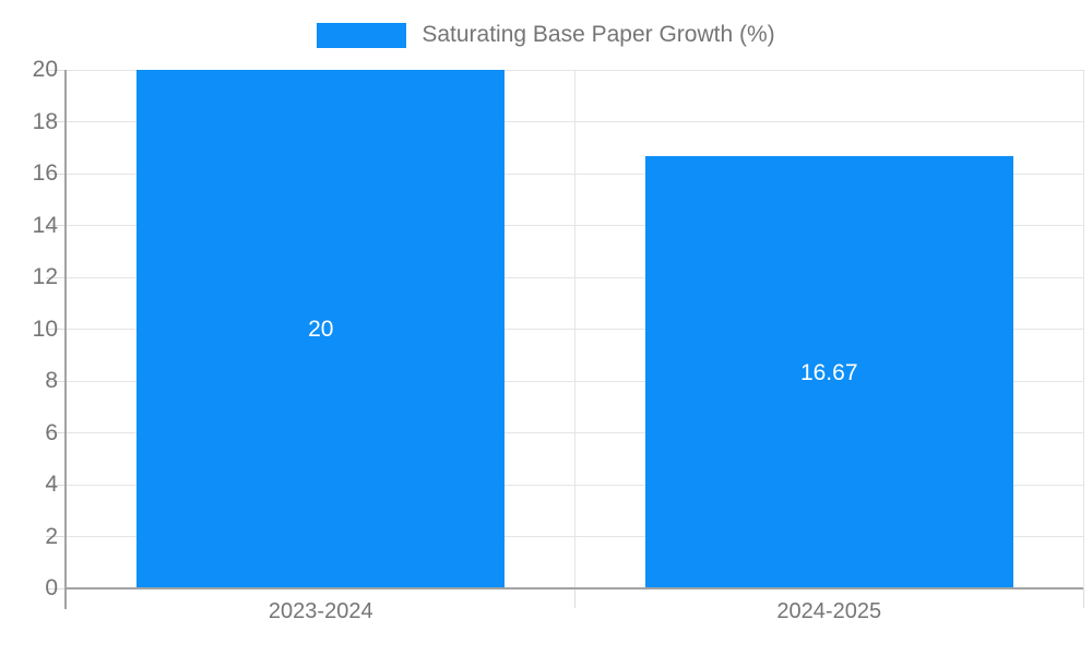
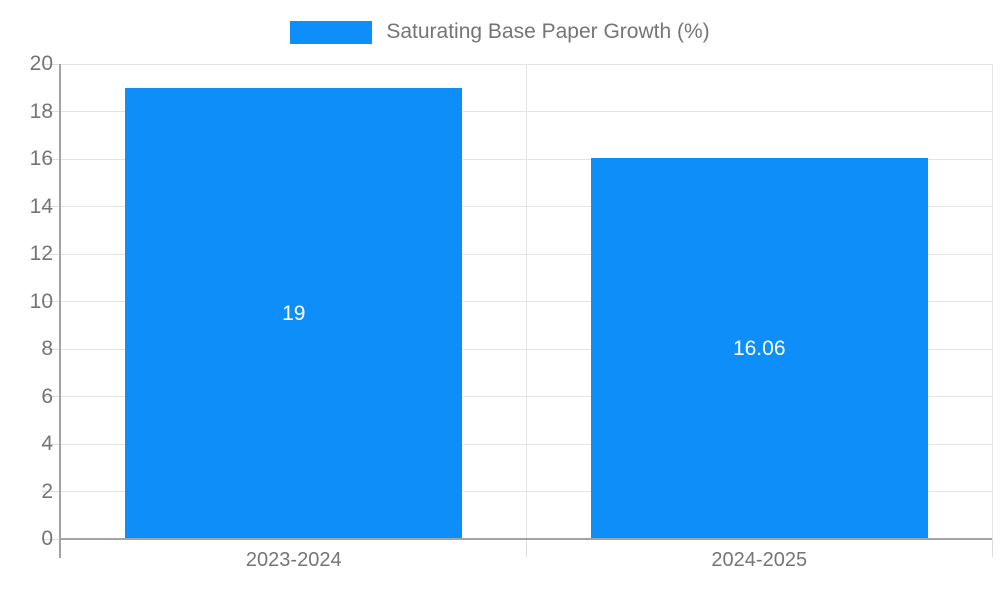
2023-2024: 20 -> 19
2024-2025: 16.67 -> 16.06
